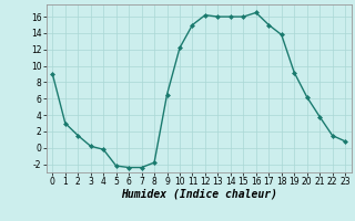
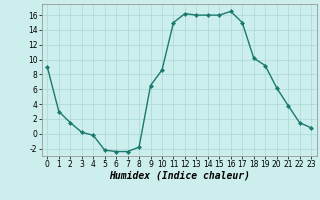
10: 12.2 -> 8.6
18: 13.8 -> 10.2
